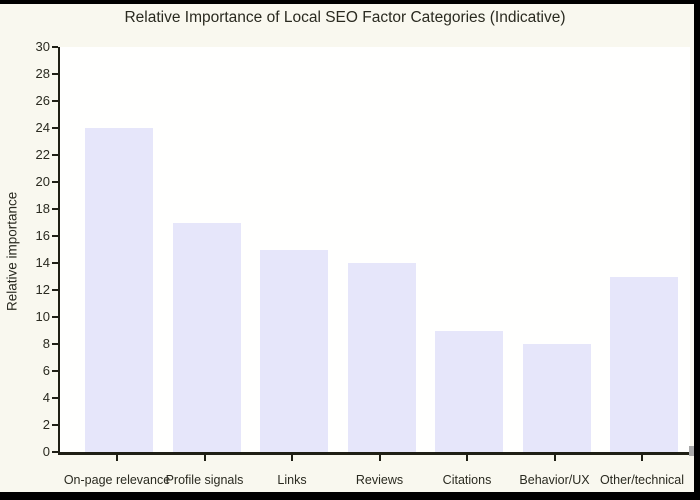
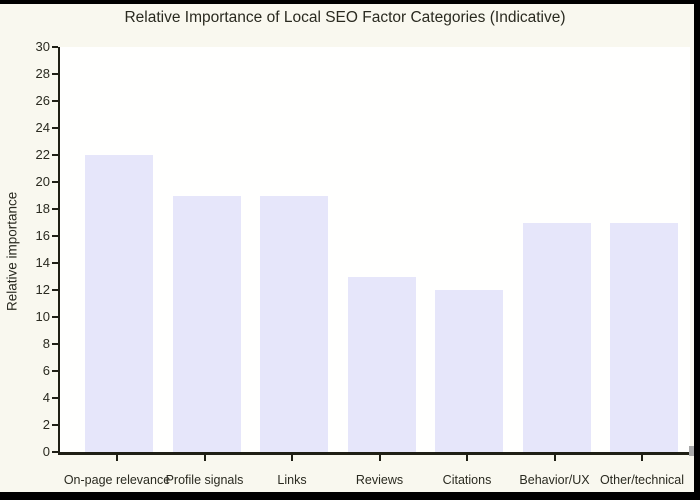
On-page relevance: 24 -> 22
Profile signals: 17 -> 19
Links: 15 -> 19
Reviews: 14 -> 13
Citations: 9 -> 12
Behavior/UX: 8 -> 17
Other/technical: 13 -> 17
